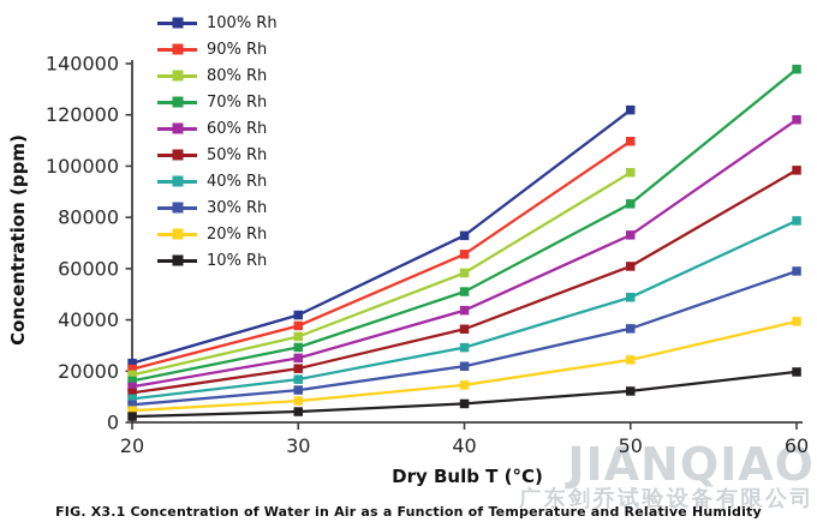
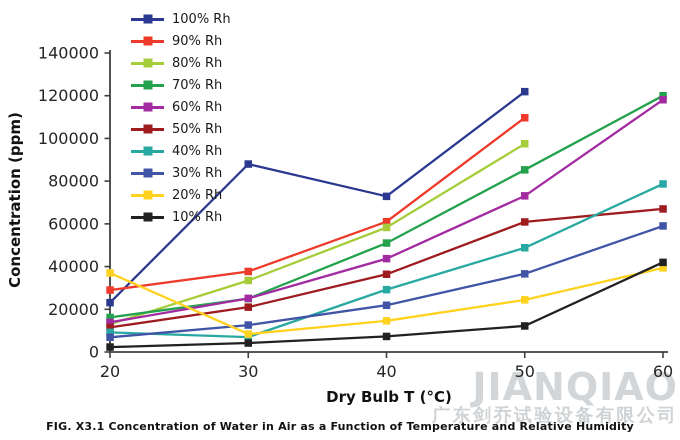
90% Rh/20: 21000 -> 29000
80% Rh/20: 18000 -> 13000
20% Rh/20: 5000 -> 37000
100% Rh/30: 42000 -> 88000
70% Rh/30: 29000 -> 25000
40% Rh/30: 17000 -> 7000
90% Rh/40: 66000 -> 61000
70% Rh/60: 138000 -> 120000
50% Rh/60: 98000 -> 67000
10% Rh/60: 20000 -> 42000
